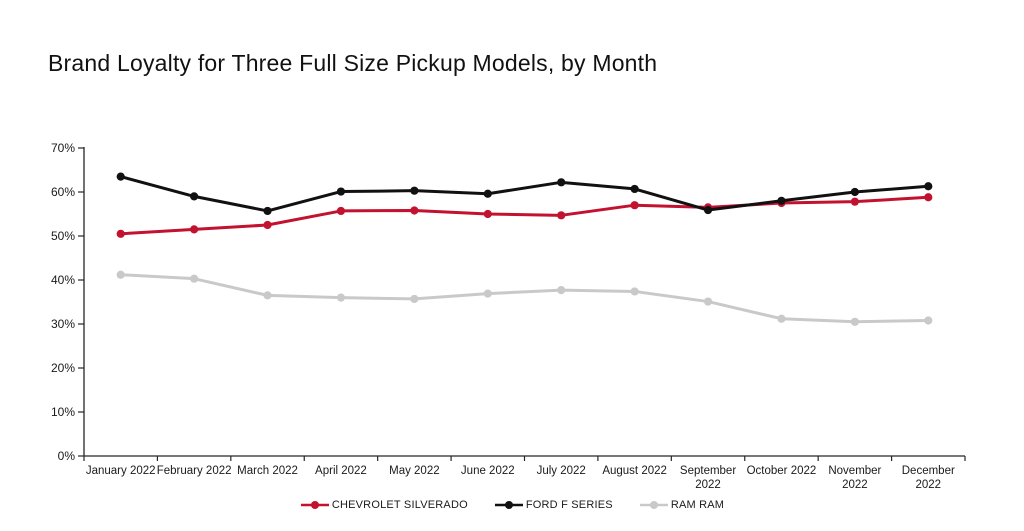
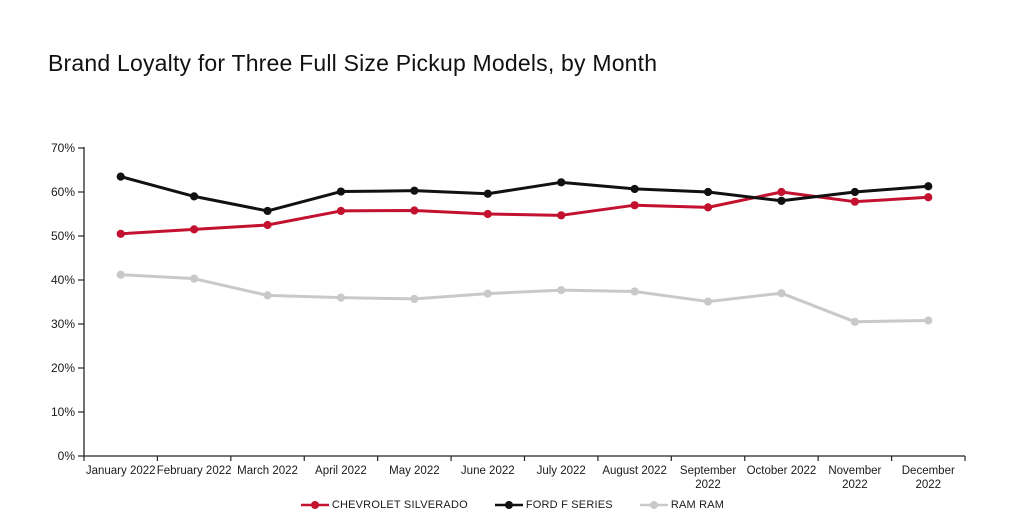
FORD F SERIES/September 2022: 56% -> 60%
CHEVROLET SILVERADO/October 2022: 58% -> 60%
RAM RAM/October 2022: 31% -> 37%
